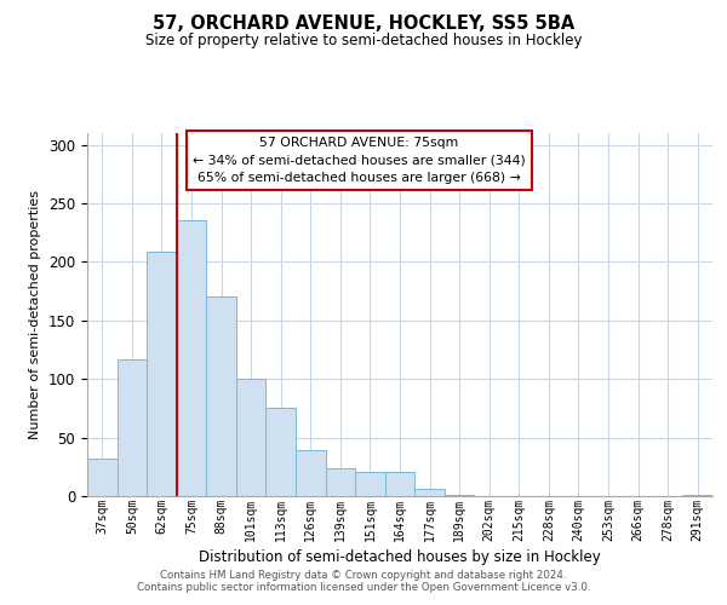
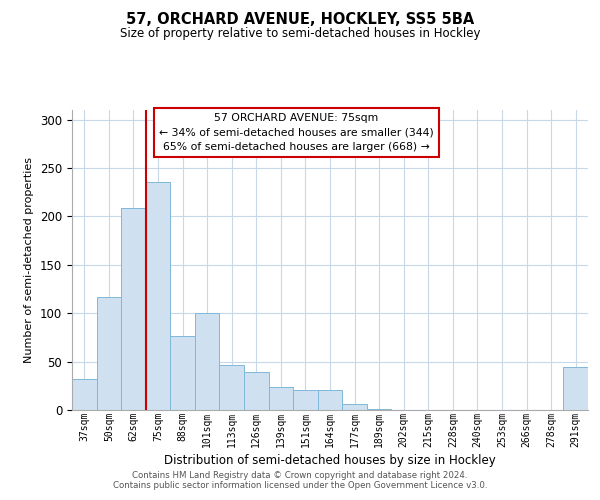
88sqm: 170 -> 76
113sqm: 75 -> 46
291sqm: 1 -> 44
